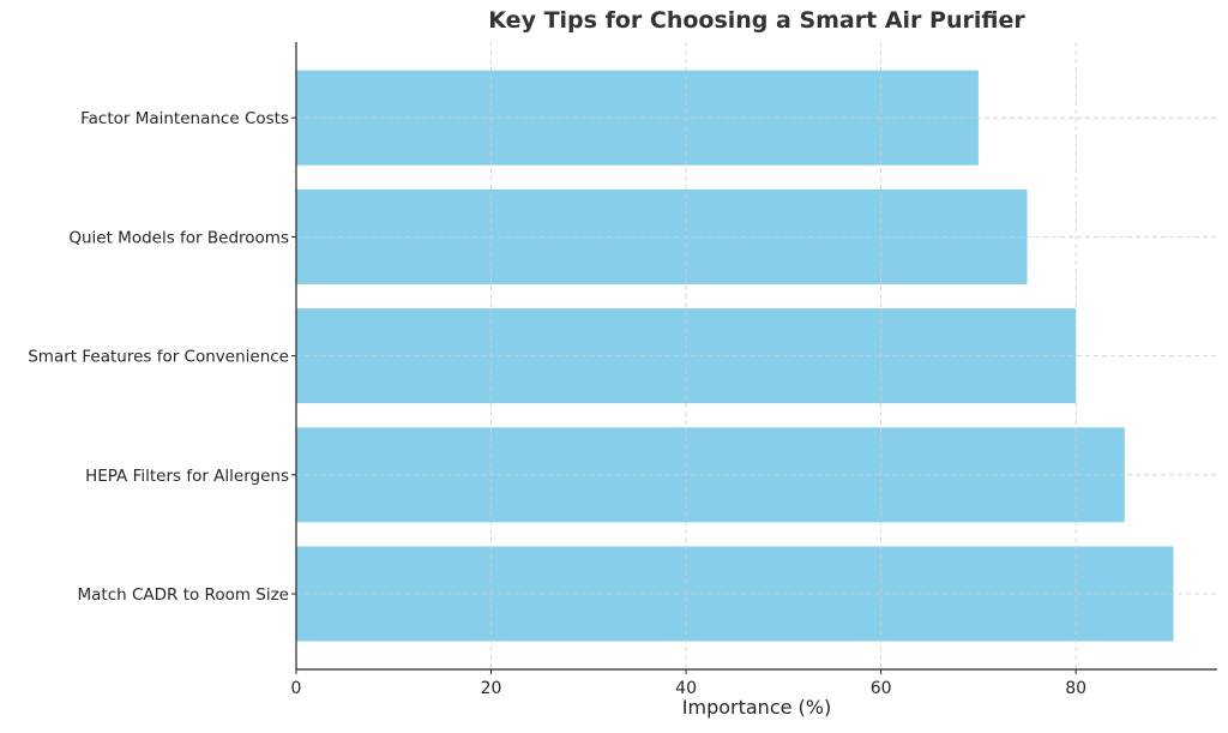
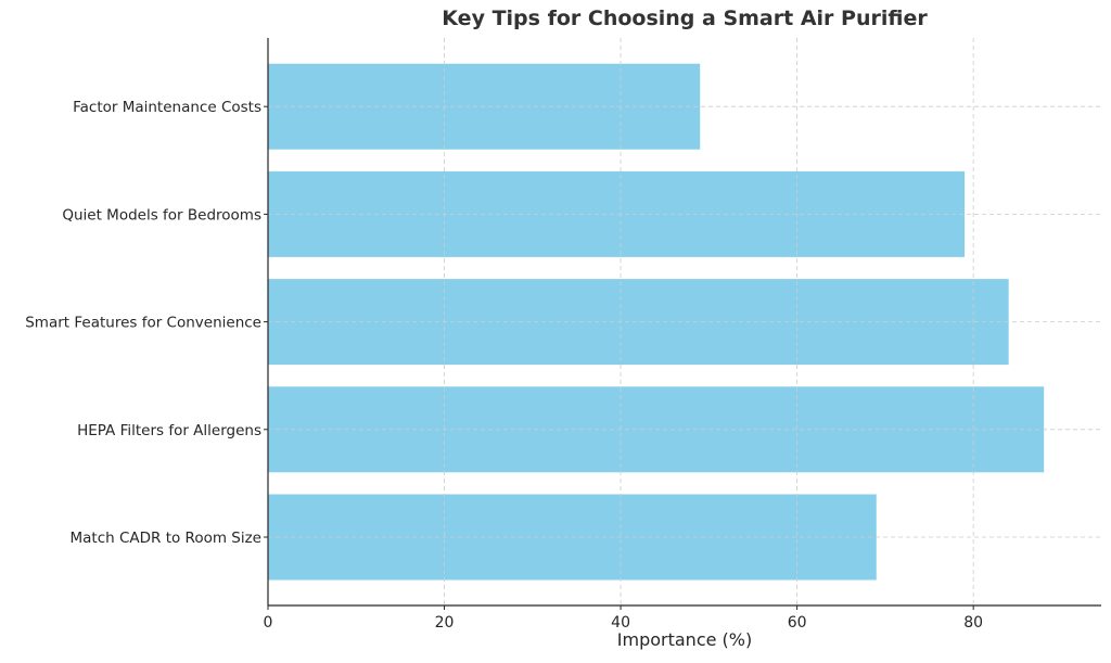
Match CADR to Room Size: 90 -> 69
HEPA Filters for Allergens: 85 -> 88
Smart Features for Convenience: 80 -> 84
Quiet Models for Bedrooms: 75 -> 79
Factor Maintenance Costs: 70 -> 49
